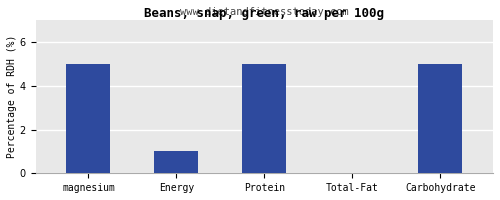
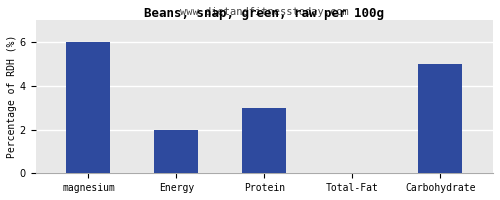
magnesium: 5 -> 6
Energy: 1 -> 2
Protein: 5 -> 3
